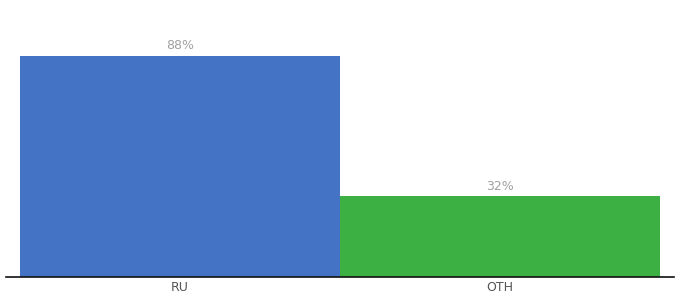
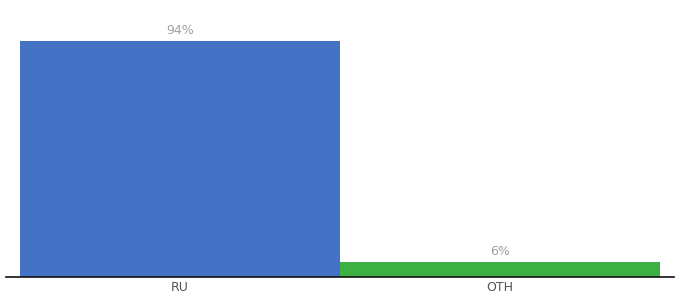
RU: 88% -> 94%
OTH: 32% -> 6%
